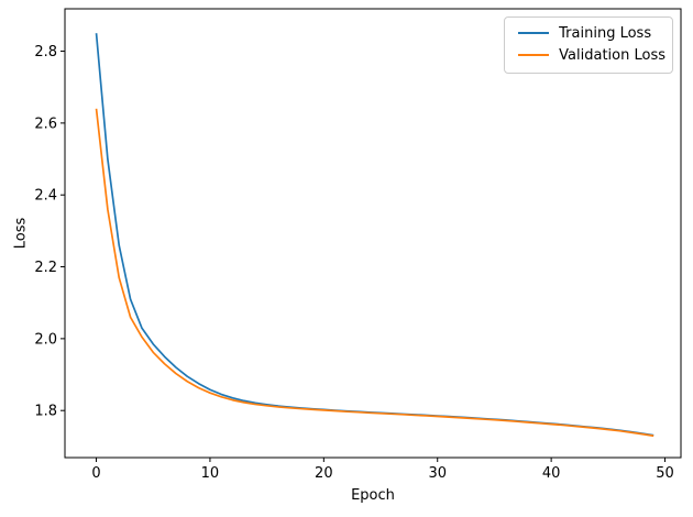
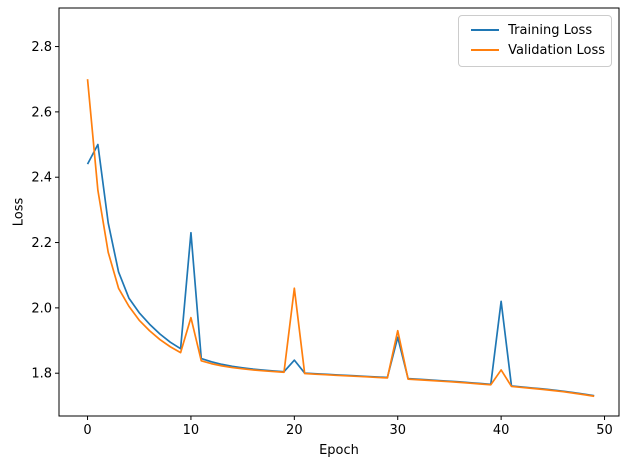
Training Loss/0: 2.85 -> 2.44
Validation Loss/0: 2.64 -> 2.70
Training Loss/10: 1.86 -> 2.23
Validation Loss/10: 1.85 -> 1.97
Training Loss/20: 1.80 -> 1.84
Validation Loss/20: 1.80 -> 2.06
Training Loss/30: 1.78 -> 1.91
Validation Loss/30: 1.78 -> 1.93
Training Loss/40: 1.76 -> 2.02
Validation Loss/40: 1.76 -> 1.81
